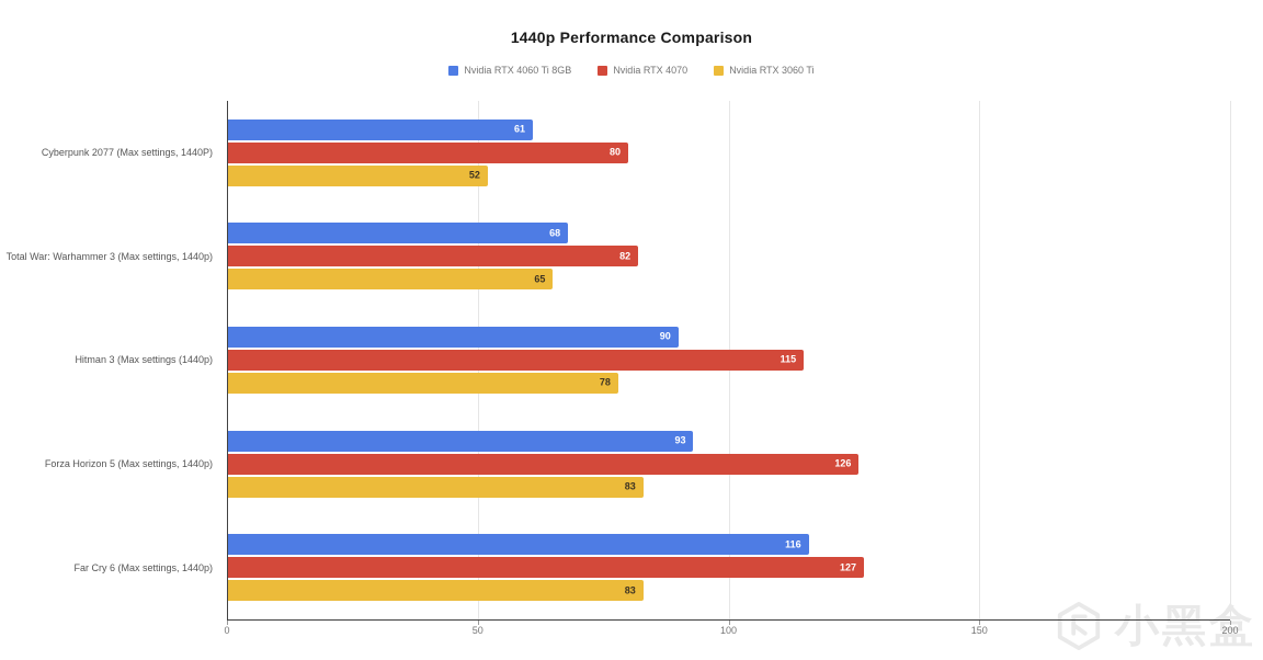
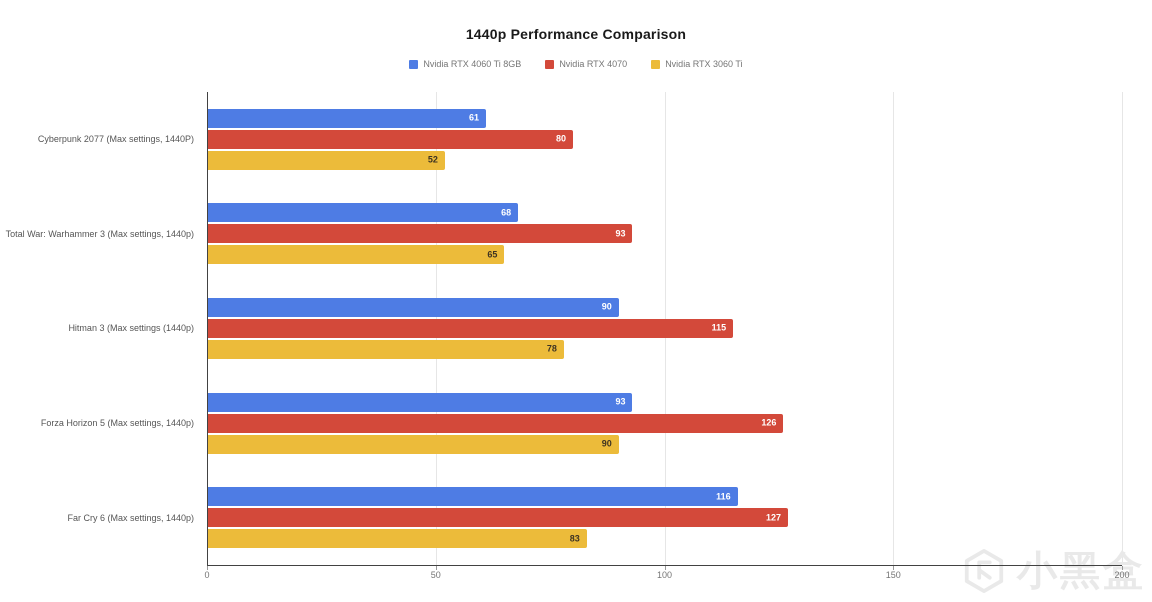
Nvidia RTX 4070/Total War: Warhammer 3 (Max settings, 1440p): 82 -> 93
Nvidia RTX 3060 Ti/Forza Horizon 5 (Max settings, 1440p): 83 -> 90
